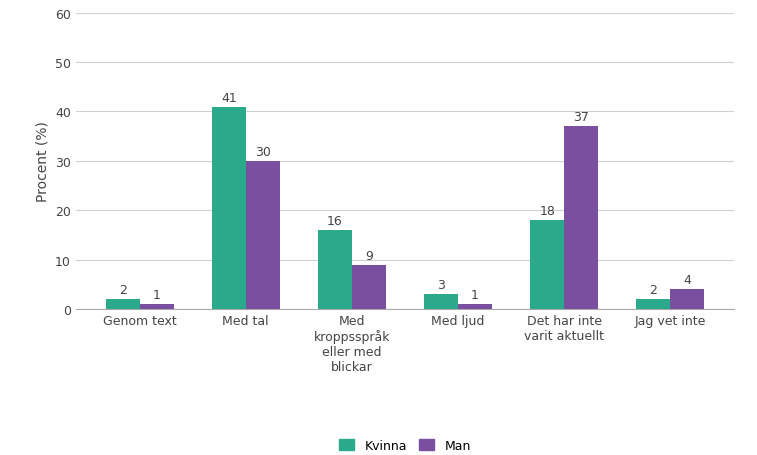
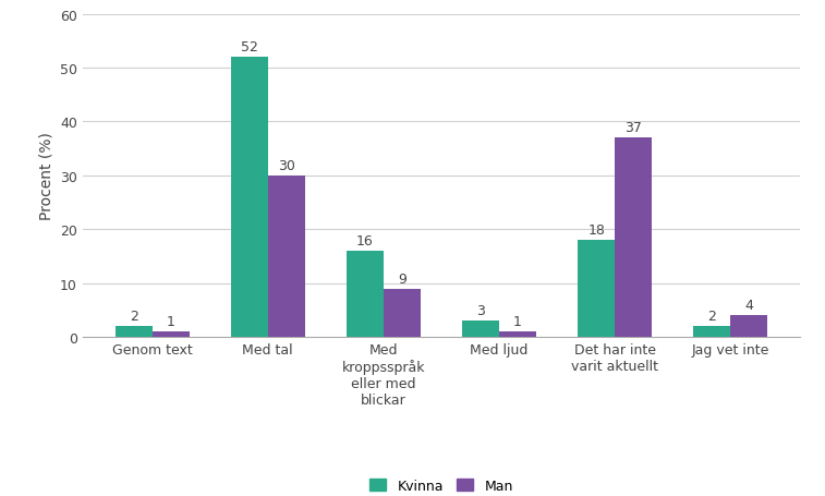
Kvinna/Med tal: 41 -> 52
